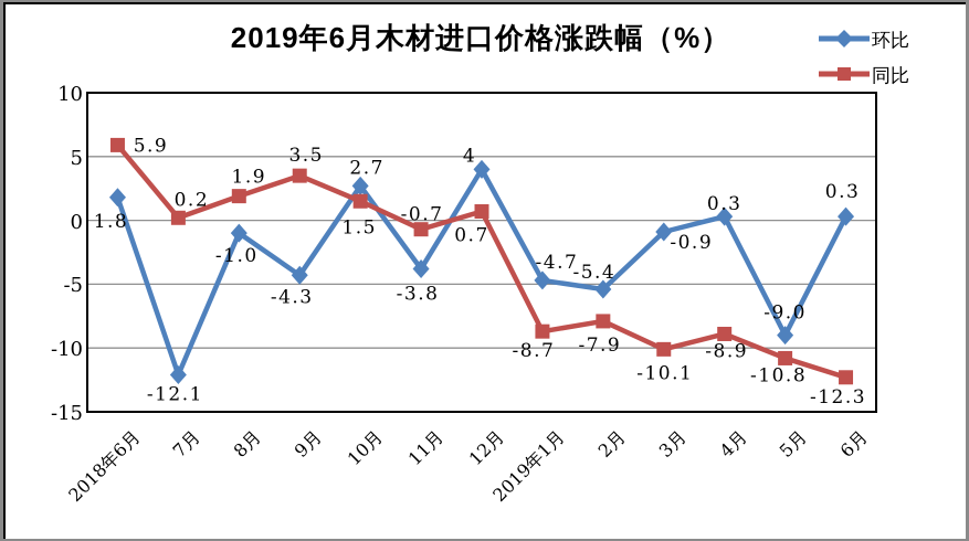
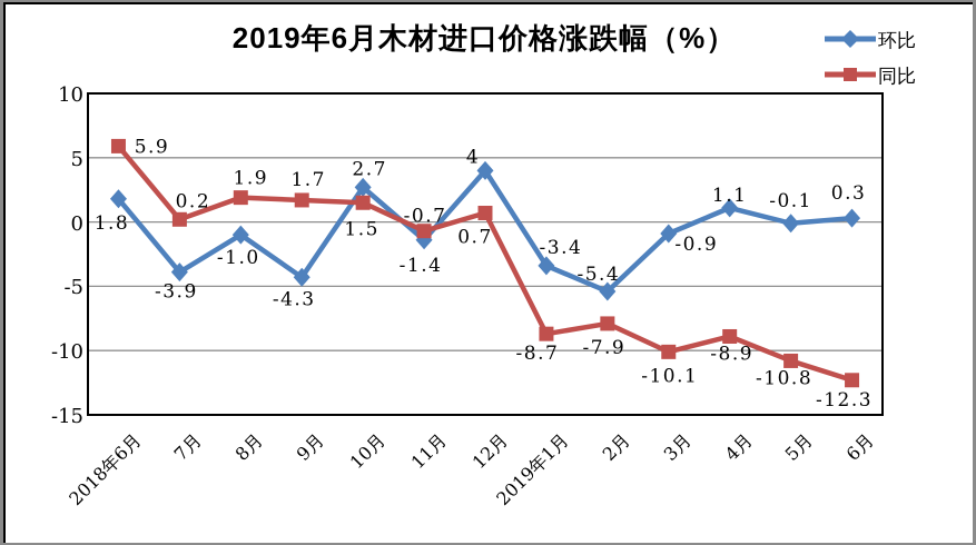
环比/7月: -12.1 -> -3.9
同比/9月: 3.5 -> 1.7
环比/11月: -3.8 -> -1.4
环比/2019年1月: -4.7 -> -3.4
环比/4月: 0.3 -> 1.1
环比/5月: -9.0 -> -0.1
